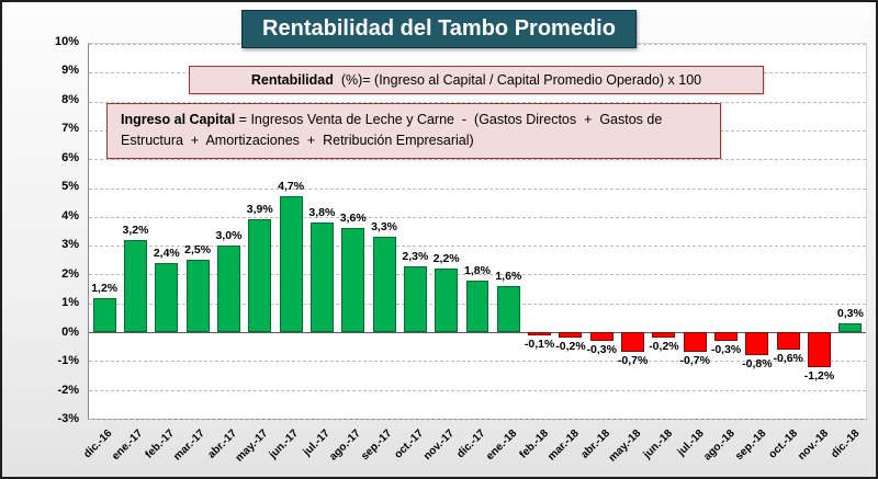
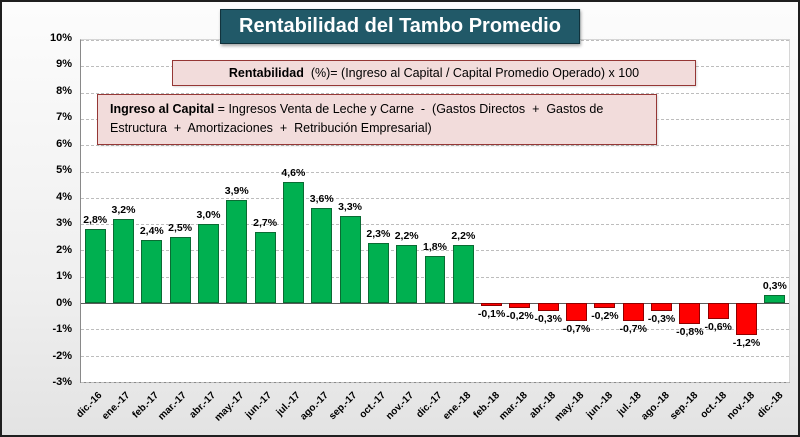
dic.-16: 1,2% -> 2,8%
jun.-17: 4,7% -> 2,7%
jul.-17: 3,8% -> 4,6%
ene.-18: 1,6% -> 2,2%
